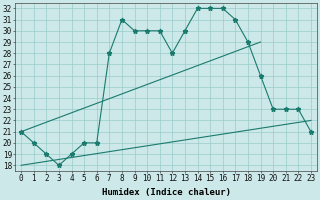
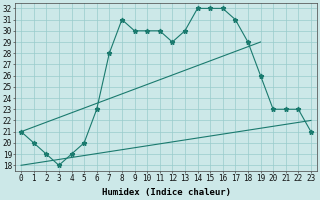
6: 20 -> 23
12: 28 -> 29
